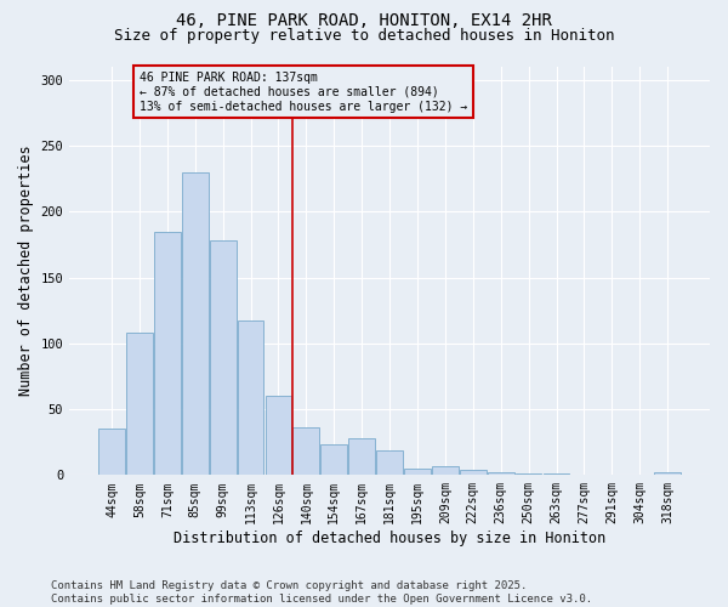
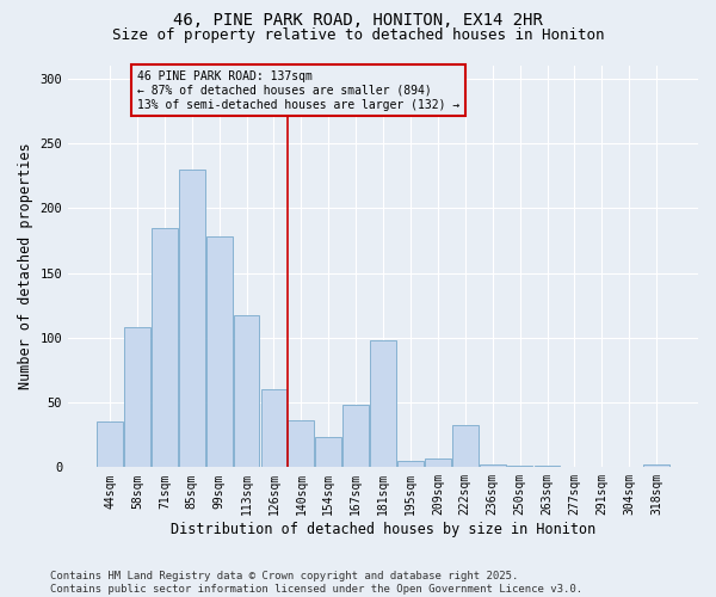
167sqm: 28 -> 48
181sqm: 19 -> 98
222sqm: 4 -> 33
